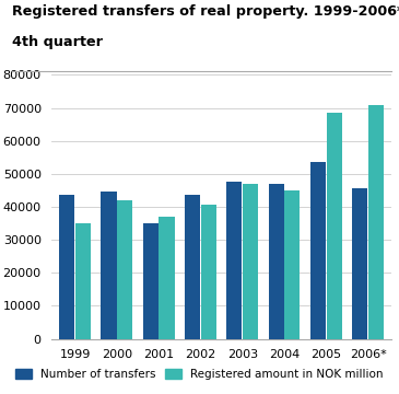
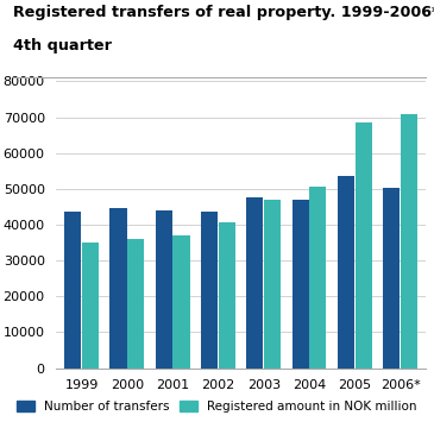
Registered amount in NOK million/2000: 42000 -> 36000
Number of transfers/2001: 35000 -> 44000
Registered amount in NOK million/2004: 45000 -> 50500
Number of transfers/2006*: 45500 -> 50200
